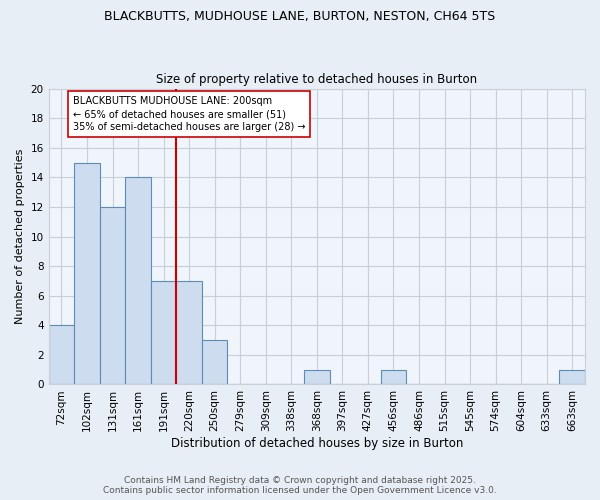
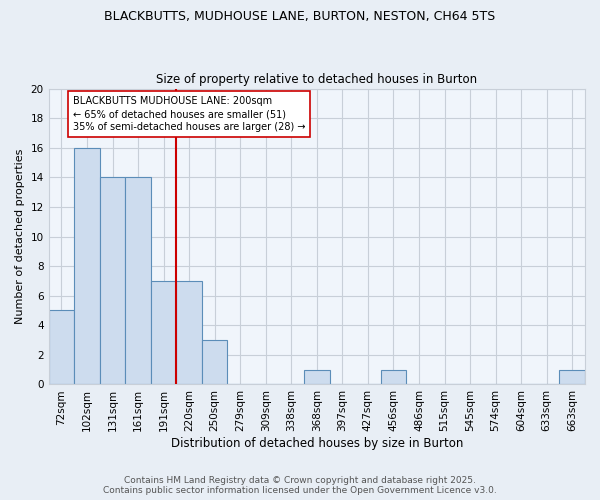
72sqm: 4 -> 5
102sqm: 15 -> 16
131sqm: 12 -> 14
